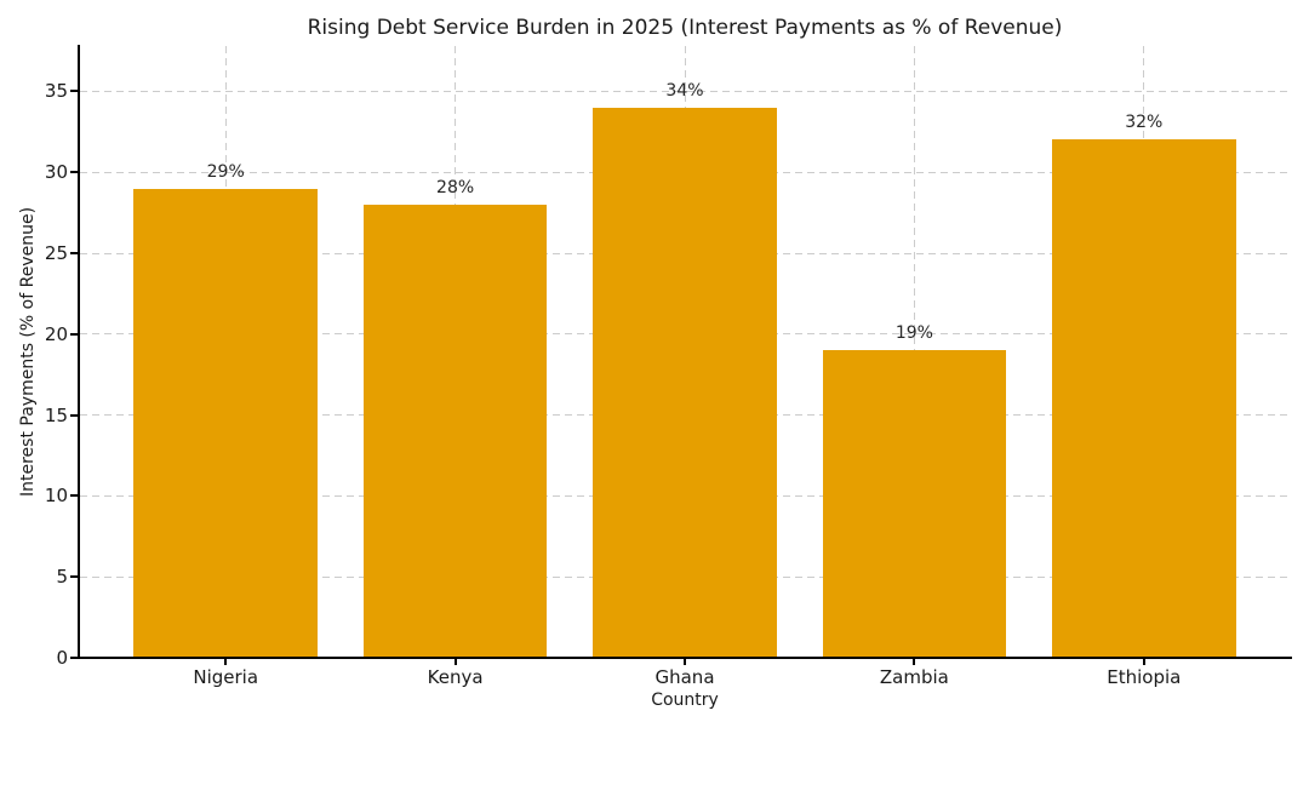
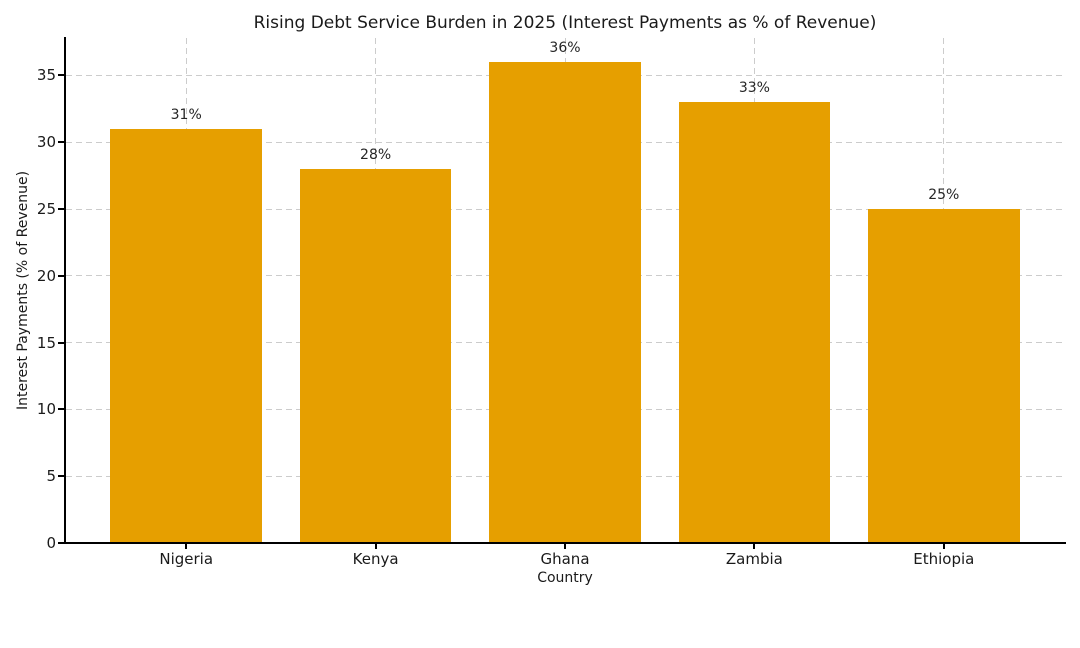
Nigeria: 29% -> 31%
Ghana: 34% -> 36%
Zambia: 19% -> 33%
Ethiopia: 32% -> 25%
